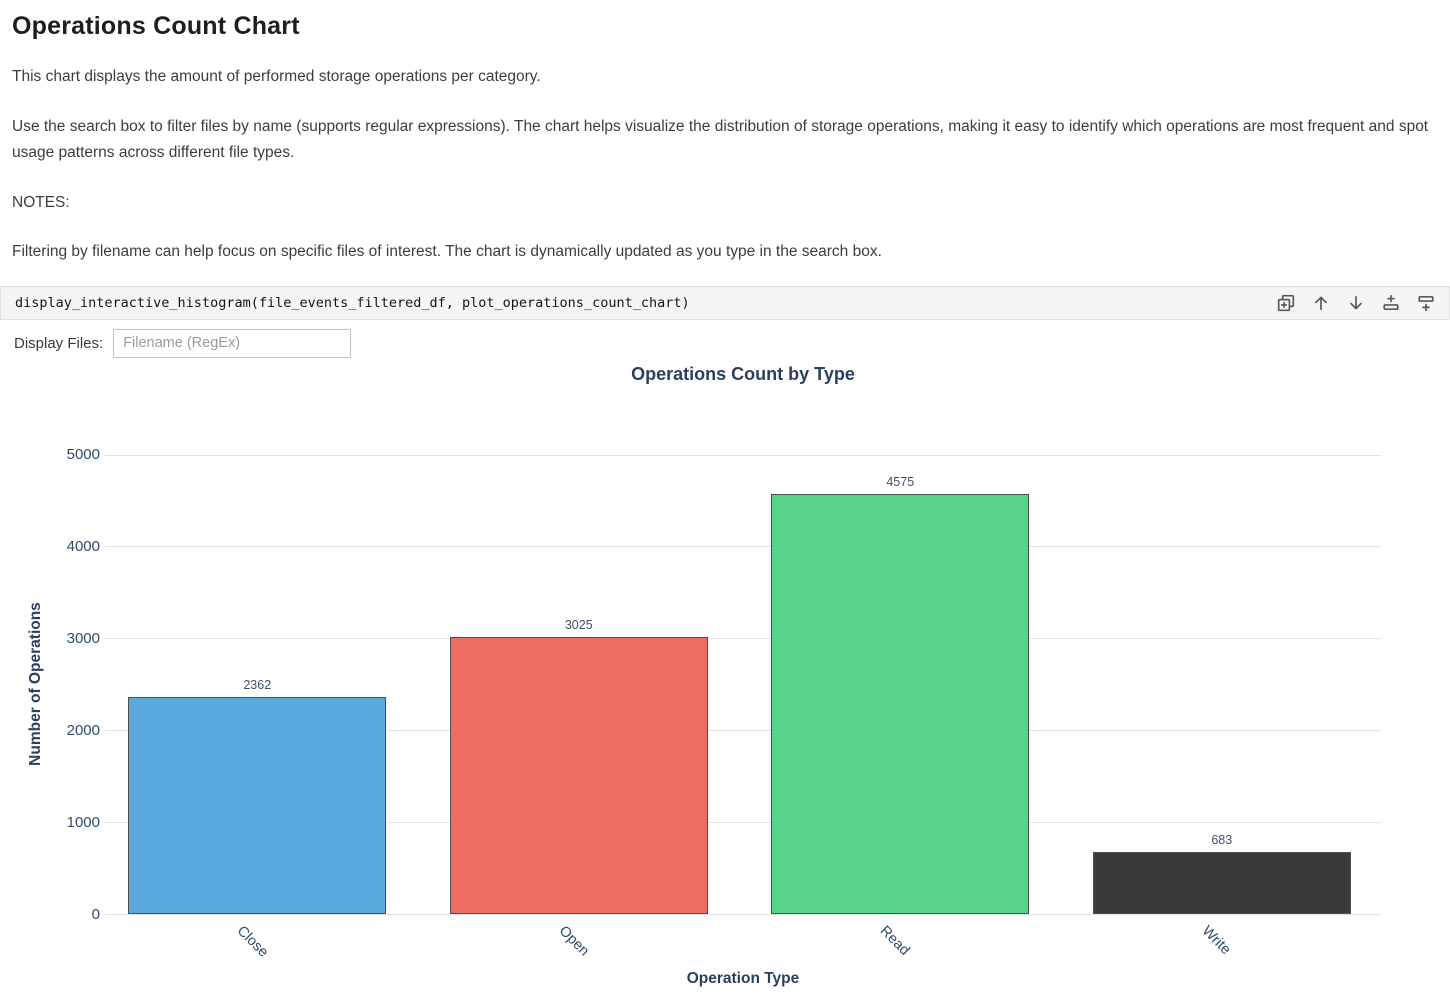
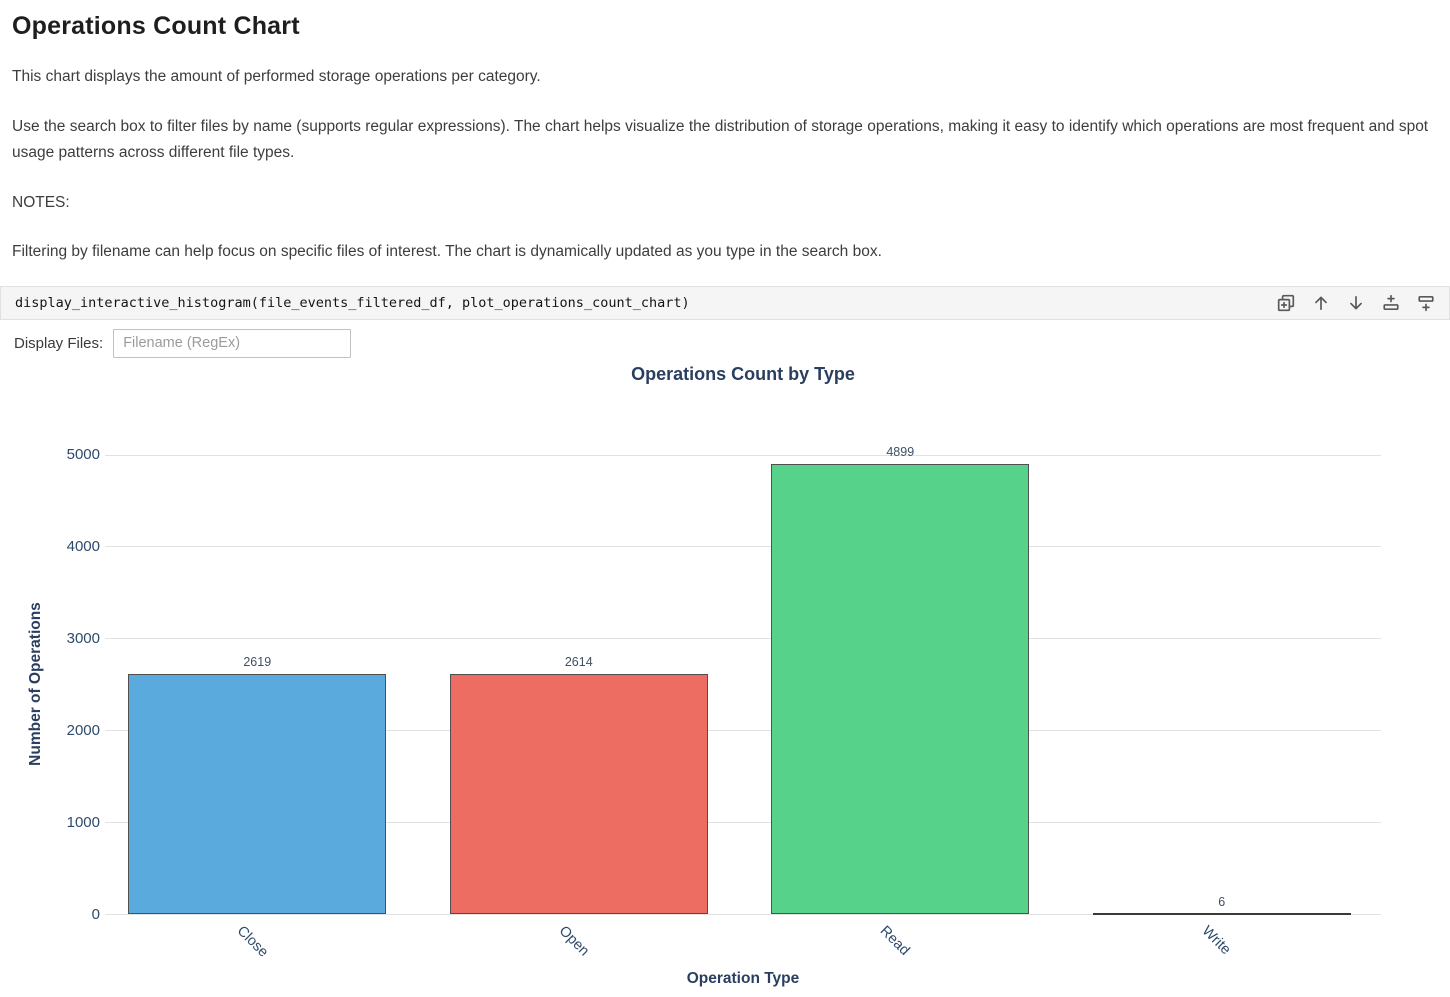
Close: 2362 -> 2619
Open: 3025 -> 2614
Read: 4575 -> 4899
Write: 683 -> 6
